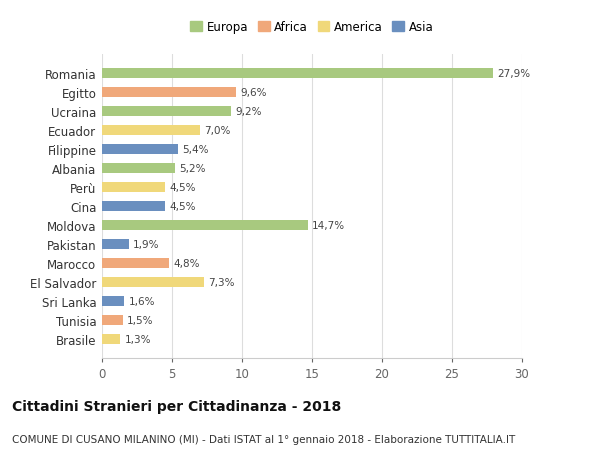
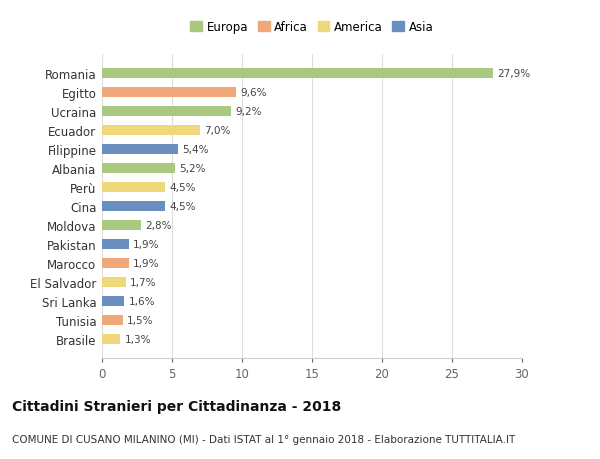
Moldova: 14,7% -> 2,8%
Marocco: 4,8% -> 1,9%
El Salvador: 7,3% -> 1,7%
